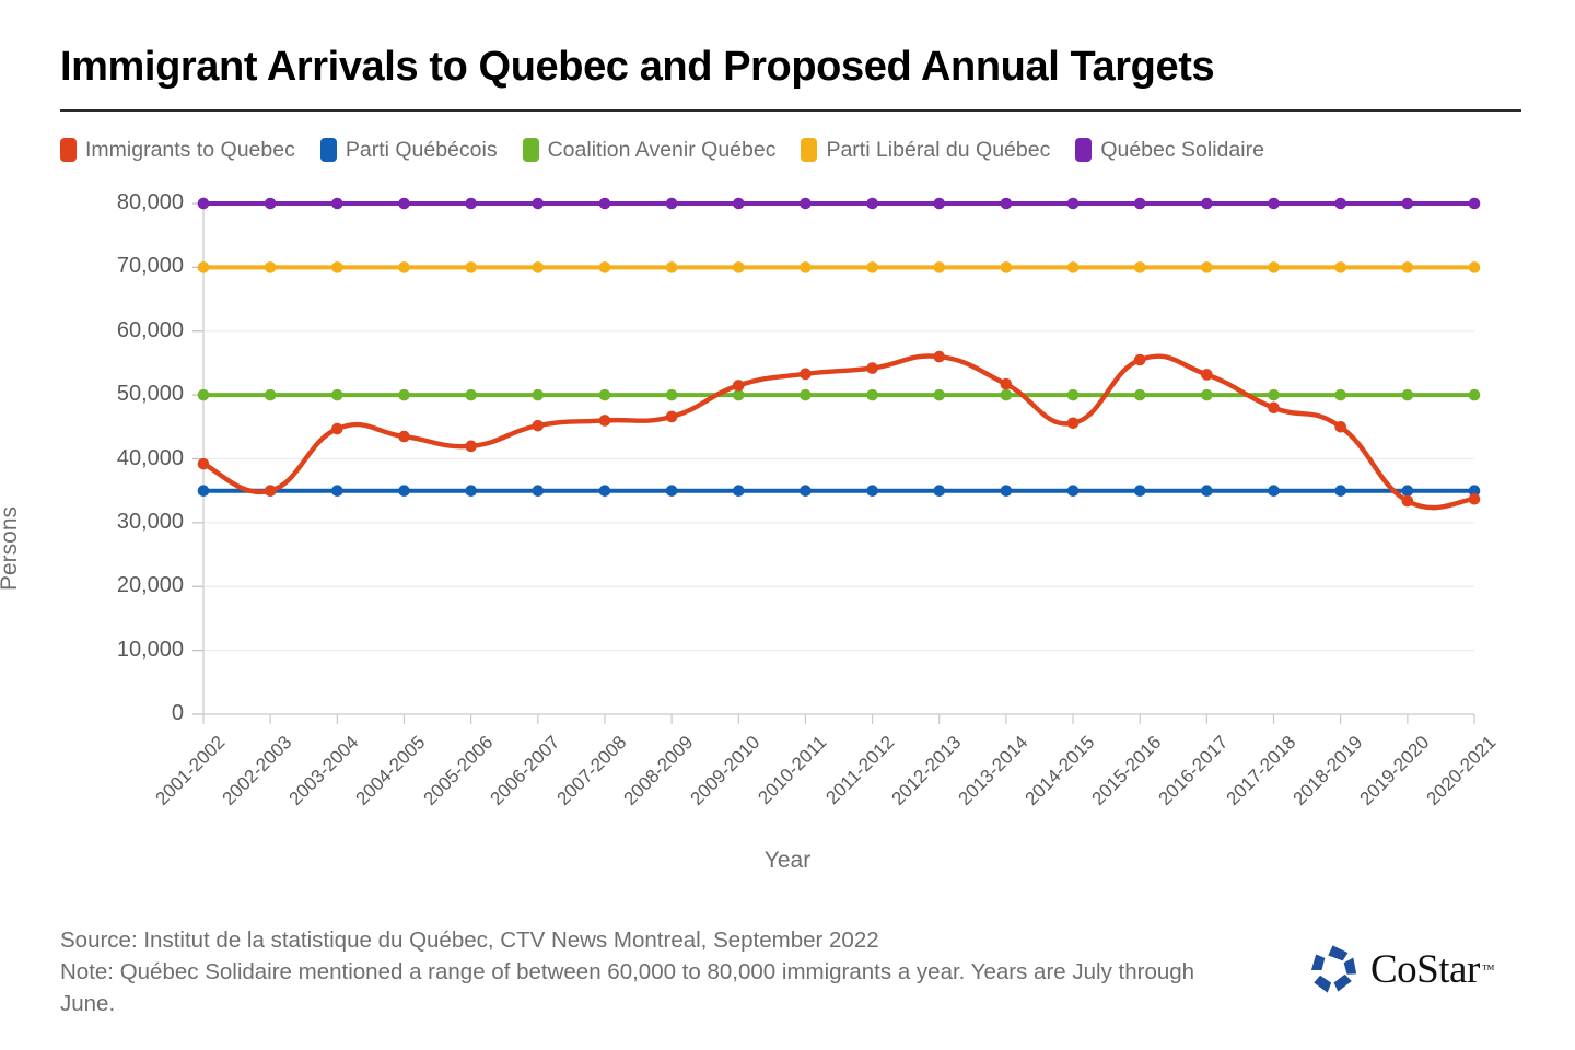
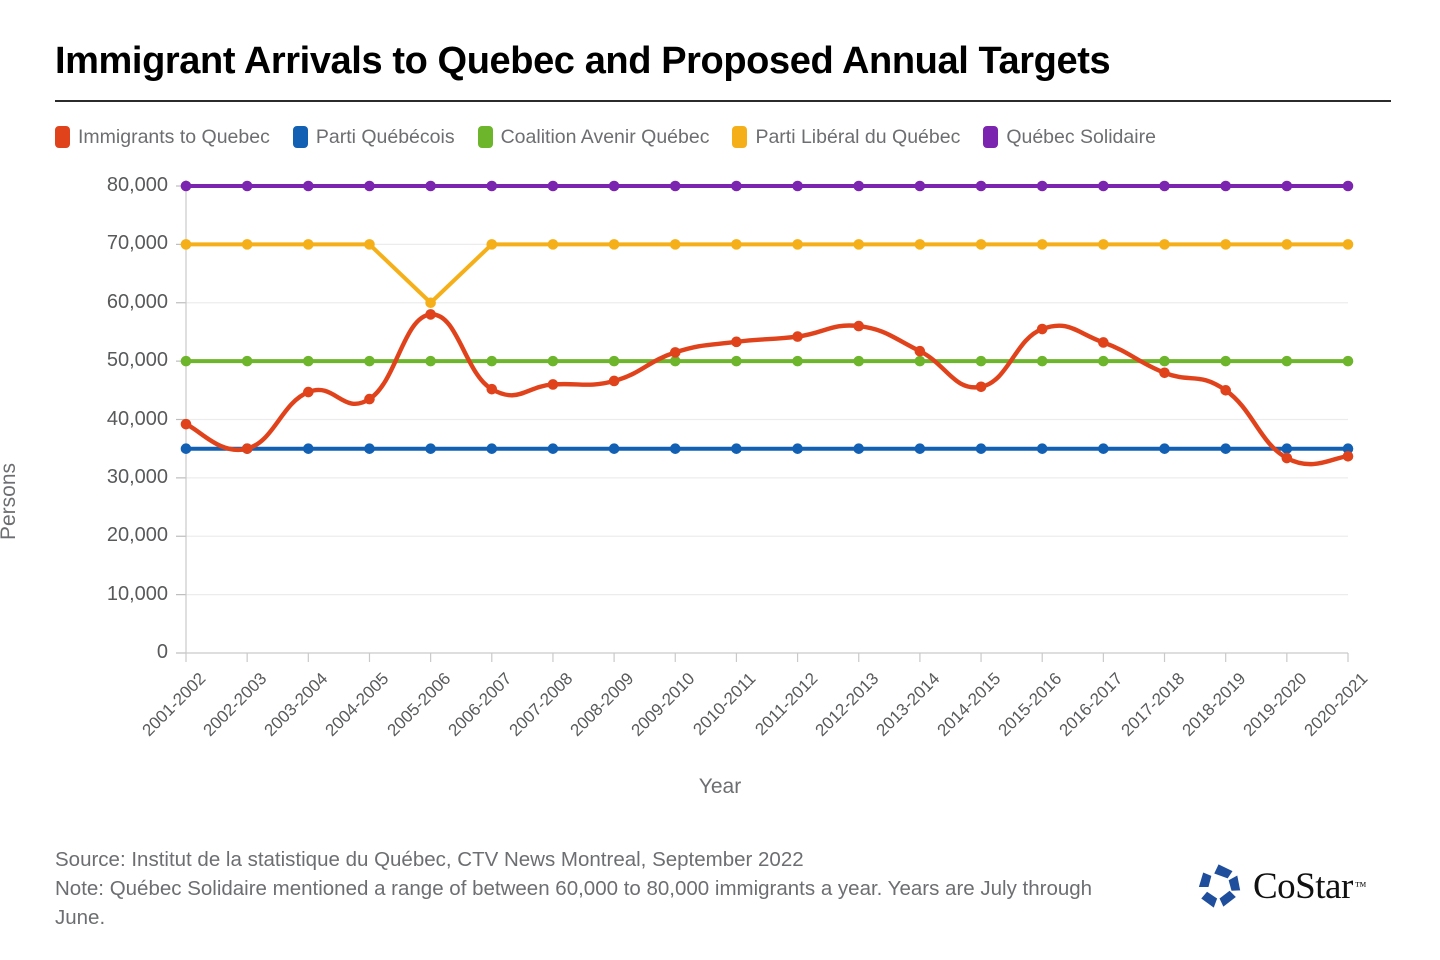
Immigrants to Quebec/2005-2006: 42000 -> 58000
Parti Libéral du Québec/2005-2006: 70000 -> 60000
